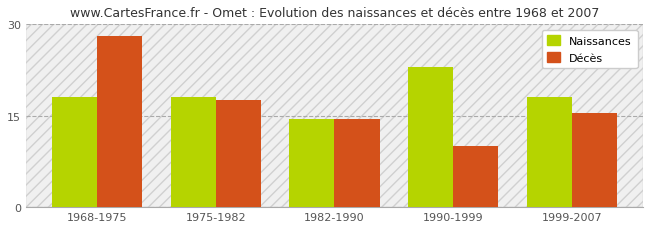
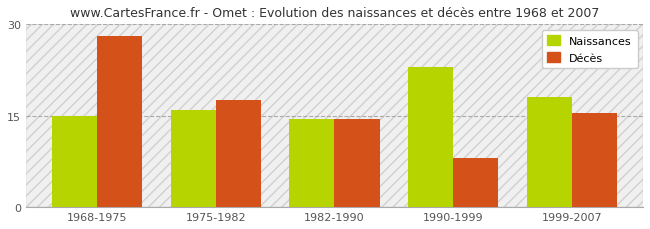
Naissances/1968-1975: 18.0 -> 15.0
Naissances/1975-1982: 18.0 -> 16.0
Décès/1990-1999: 10.0 -> 8.0
